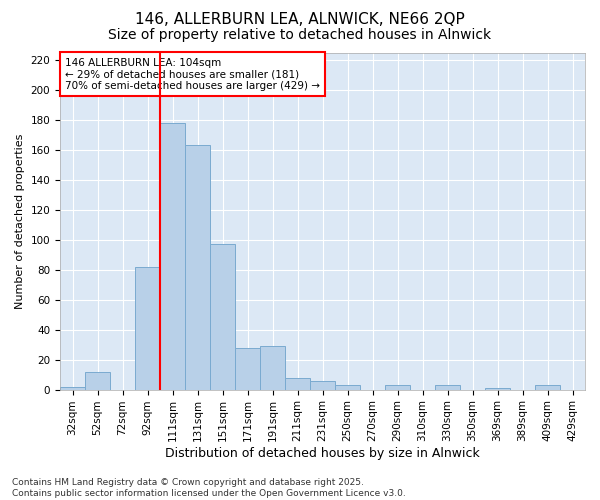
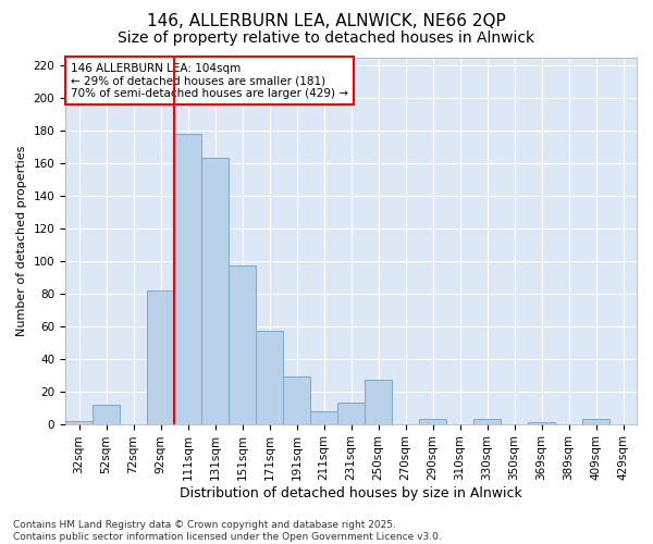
171sqm: 28 -> 57
231sqm: 6 -> 13
250sqm: 3 -> 27
